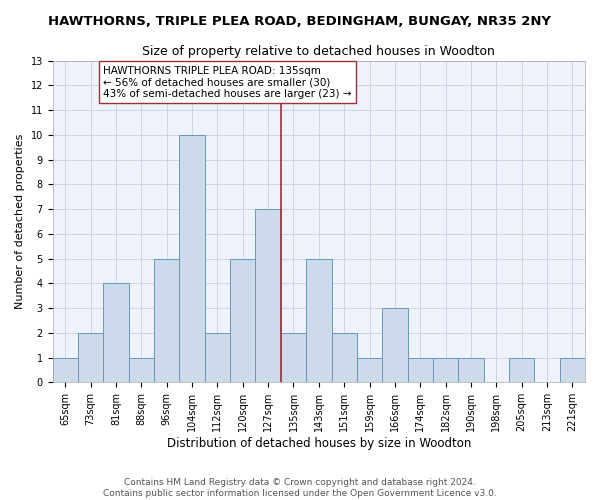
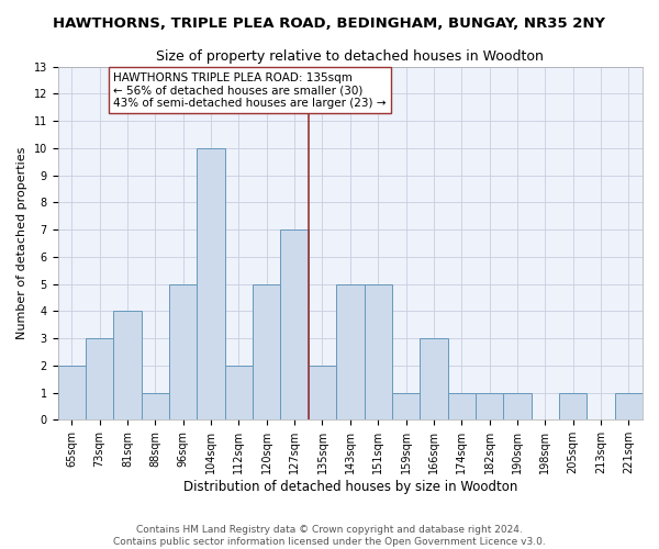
65sqm: 1 -> 2
73sqm: 2 -> 3
151sqm: 2 -> 5
